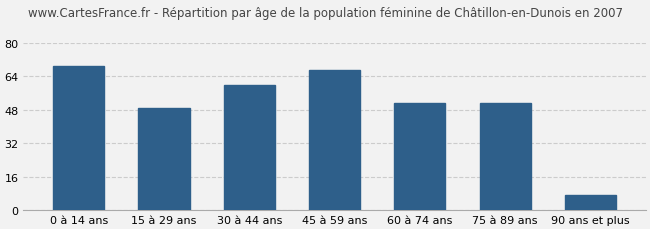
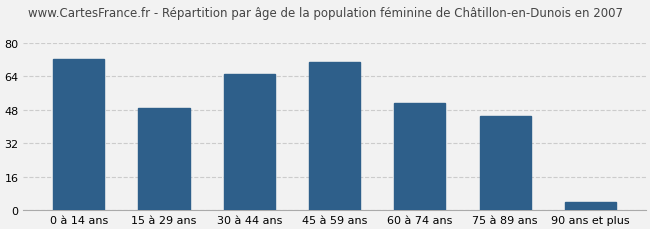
0 à 14 ans: 69 -> 72
30 à 44 ans: 60 -> 65
45 à 59 ans: 67 -> 71
75 à 89 ans: 51 -> 45
90 ans et plus: 7 -> 4
